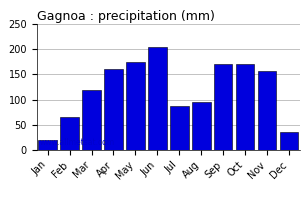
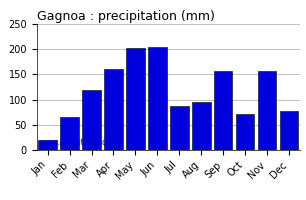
May: 175 -> 202
Sep: 170 -> 156
Oct: 170 -> 72
Dec: 35 -> 78
